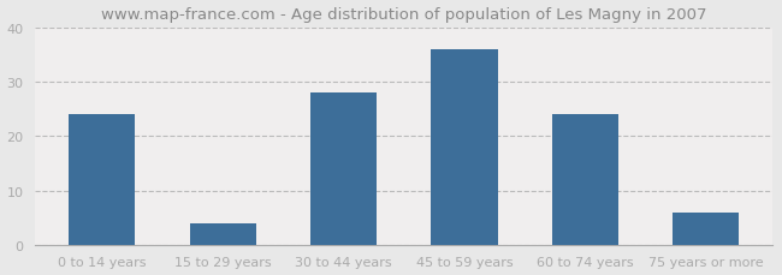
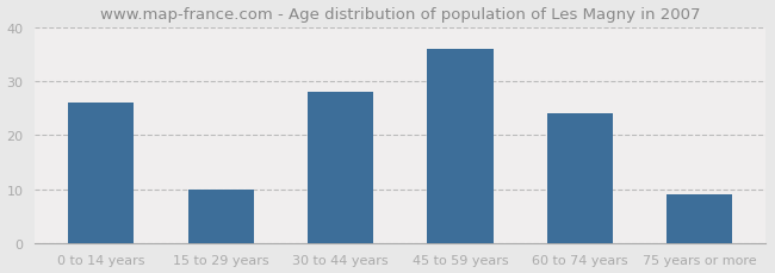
0 to 14 years: 24 -> 26
15 to 29 years: 4 -> 10
75 years or more: 6 -> 9
